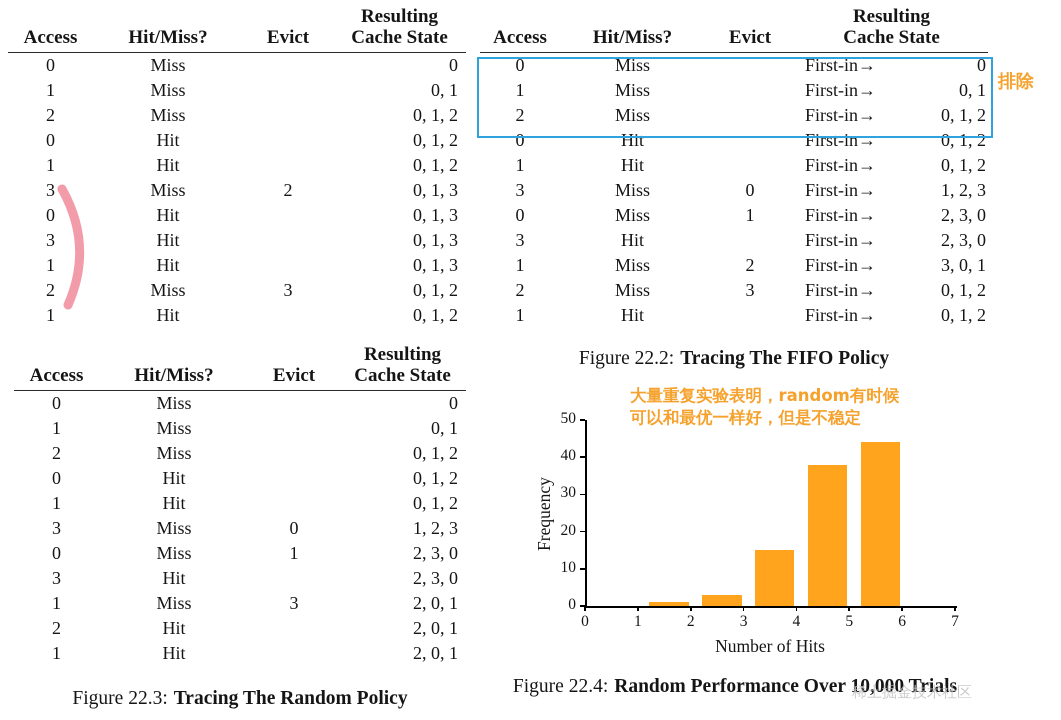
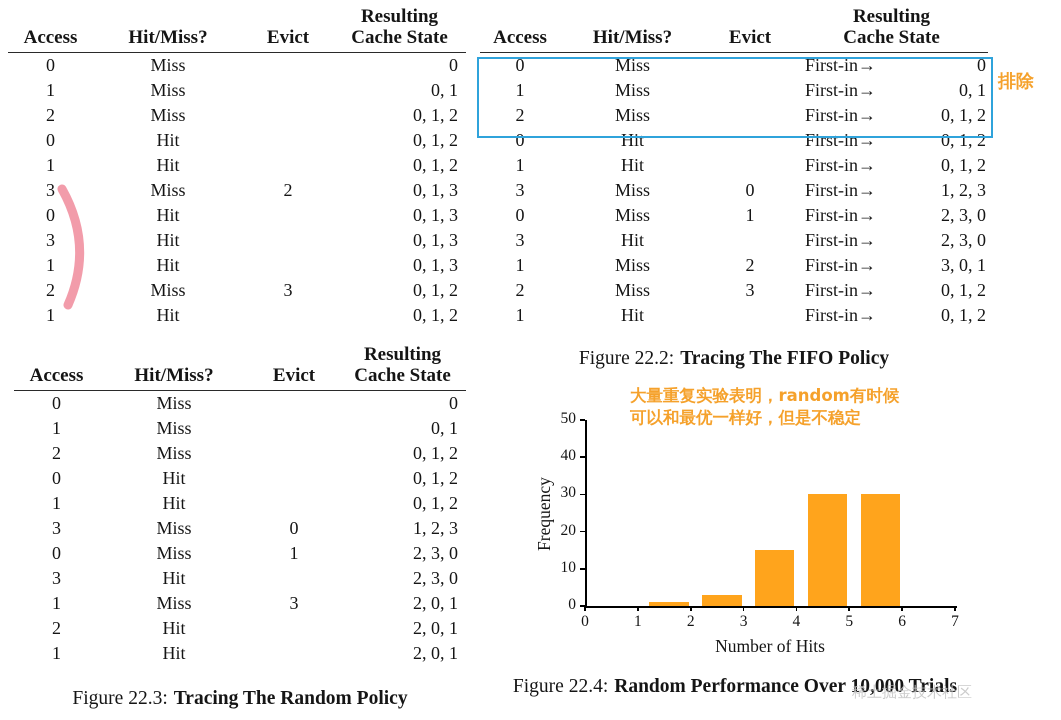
5: 38 -> 30
6: 44 -> 30
